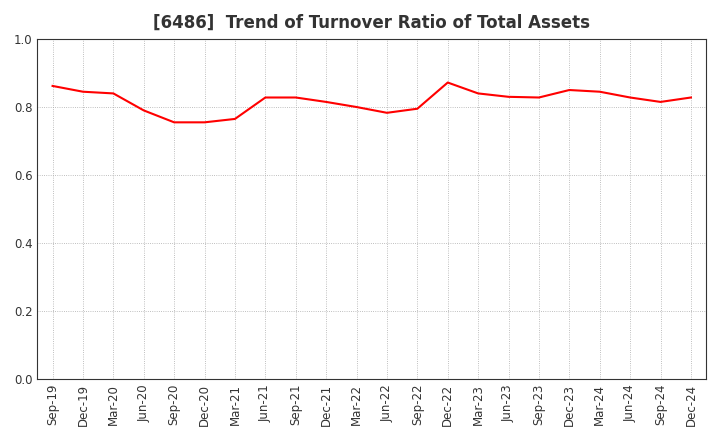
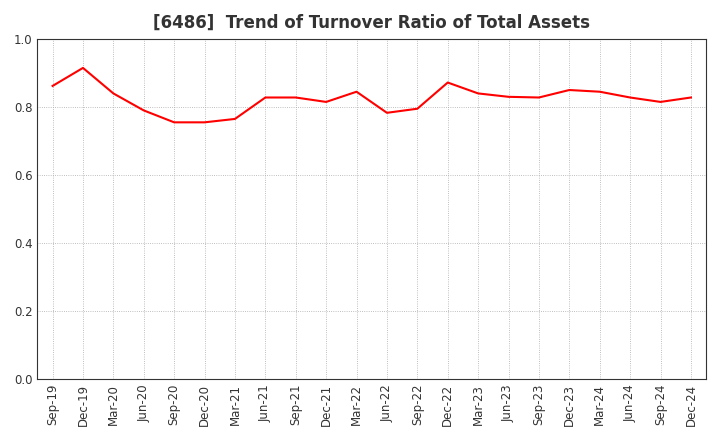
Dec-19: 0.845 -> 0.915
Mar-22: 0.800 -> 0.845
